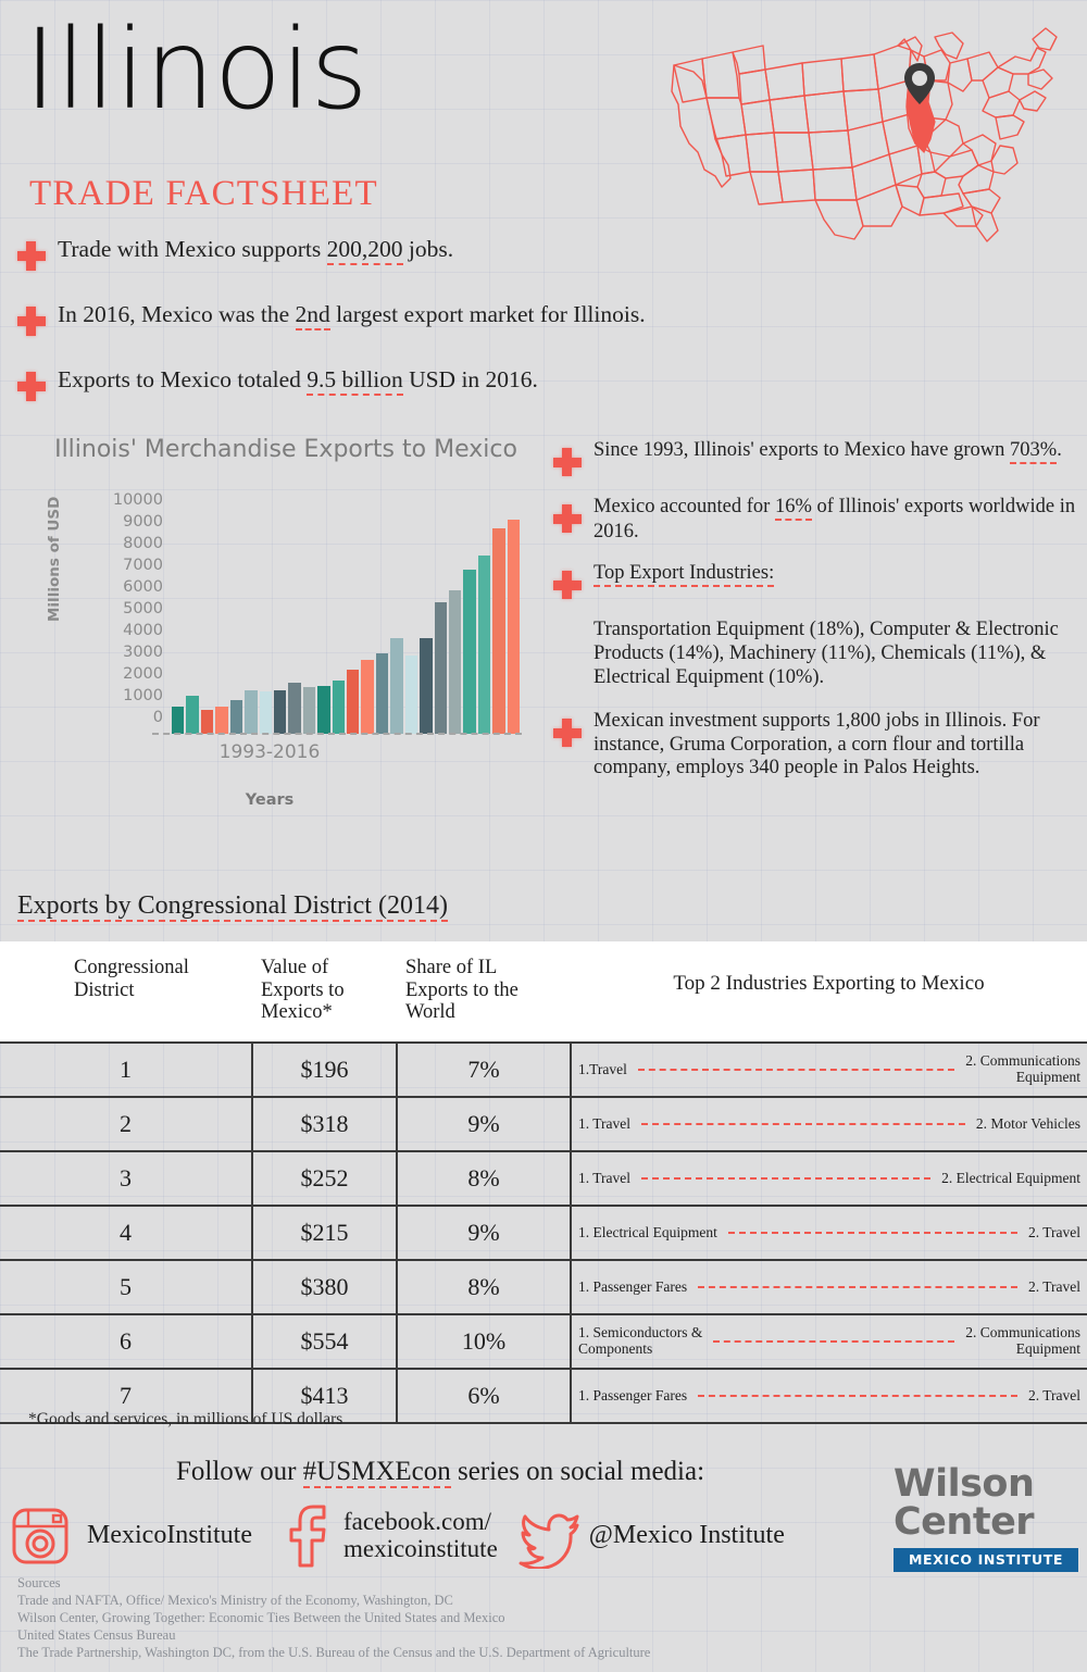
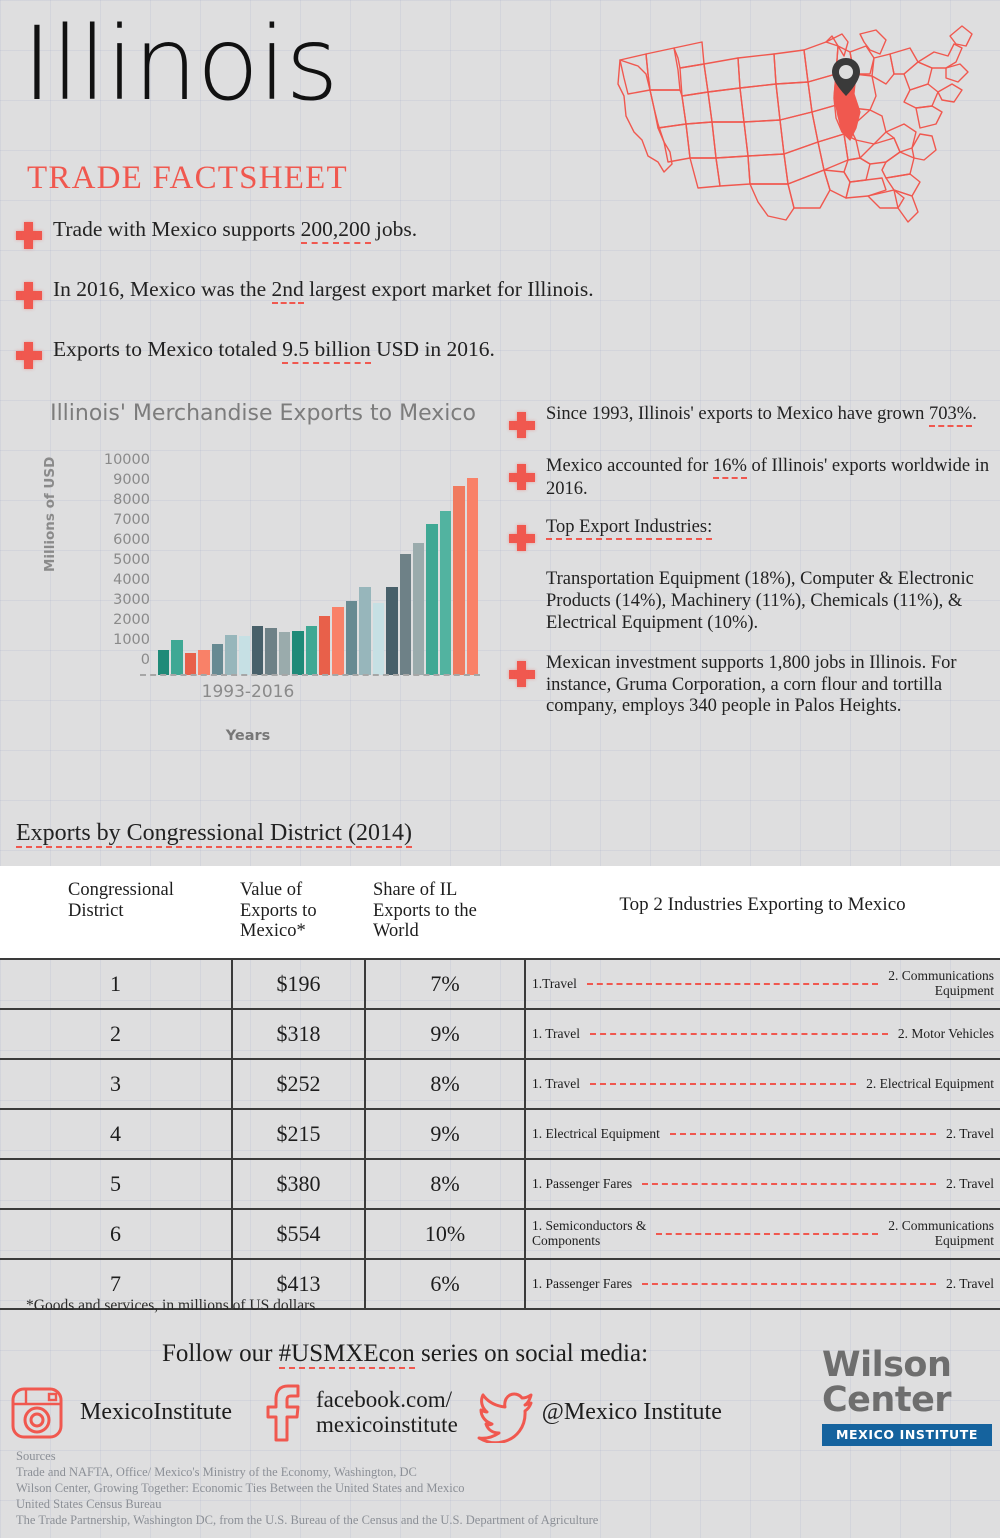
2000: 1900 -> 2300
